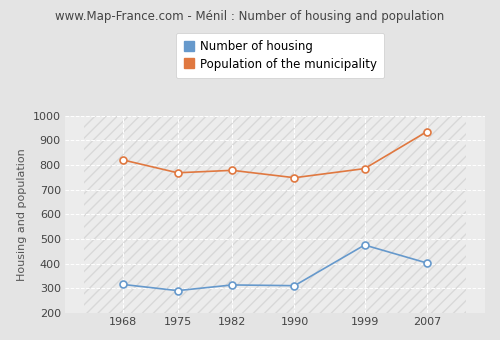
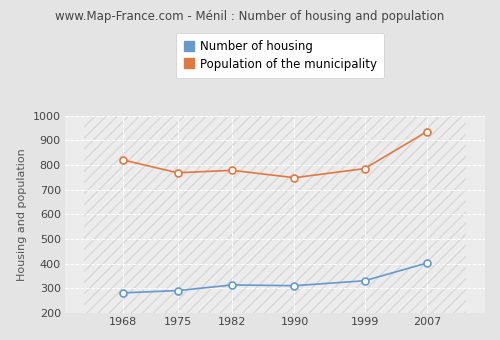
Number of housing/1968: 315 -> 281
Number of housing/1999: 475 -> 330
